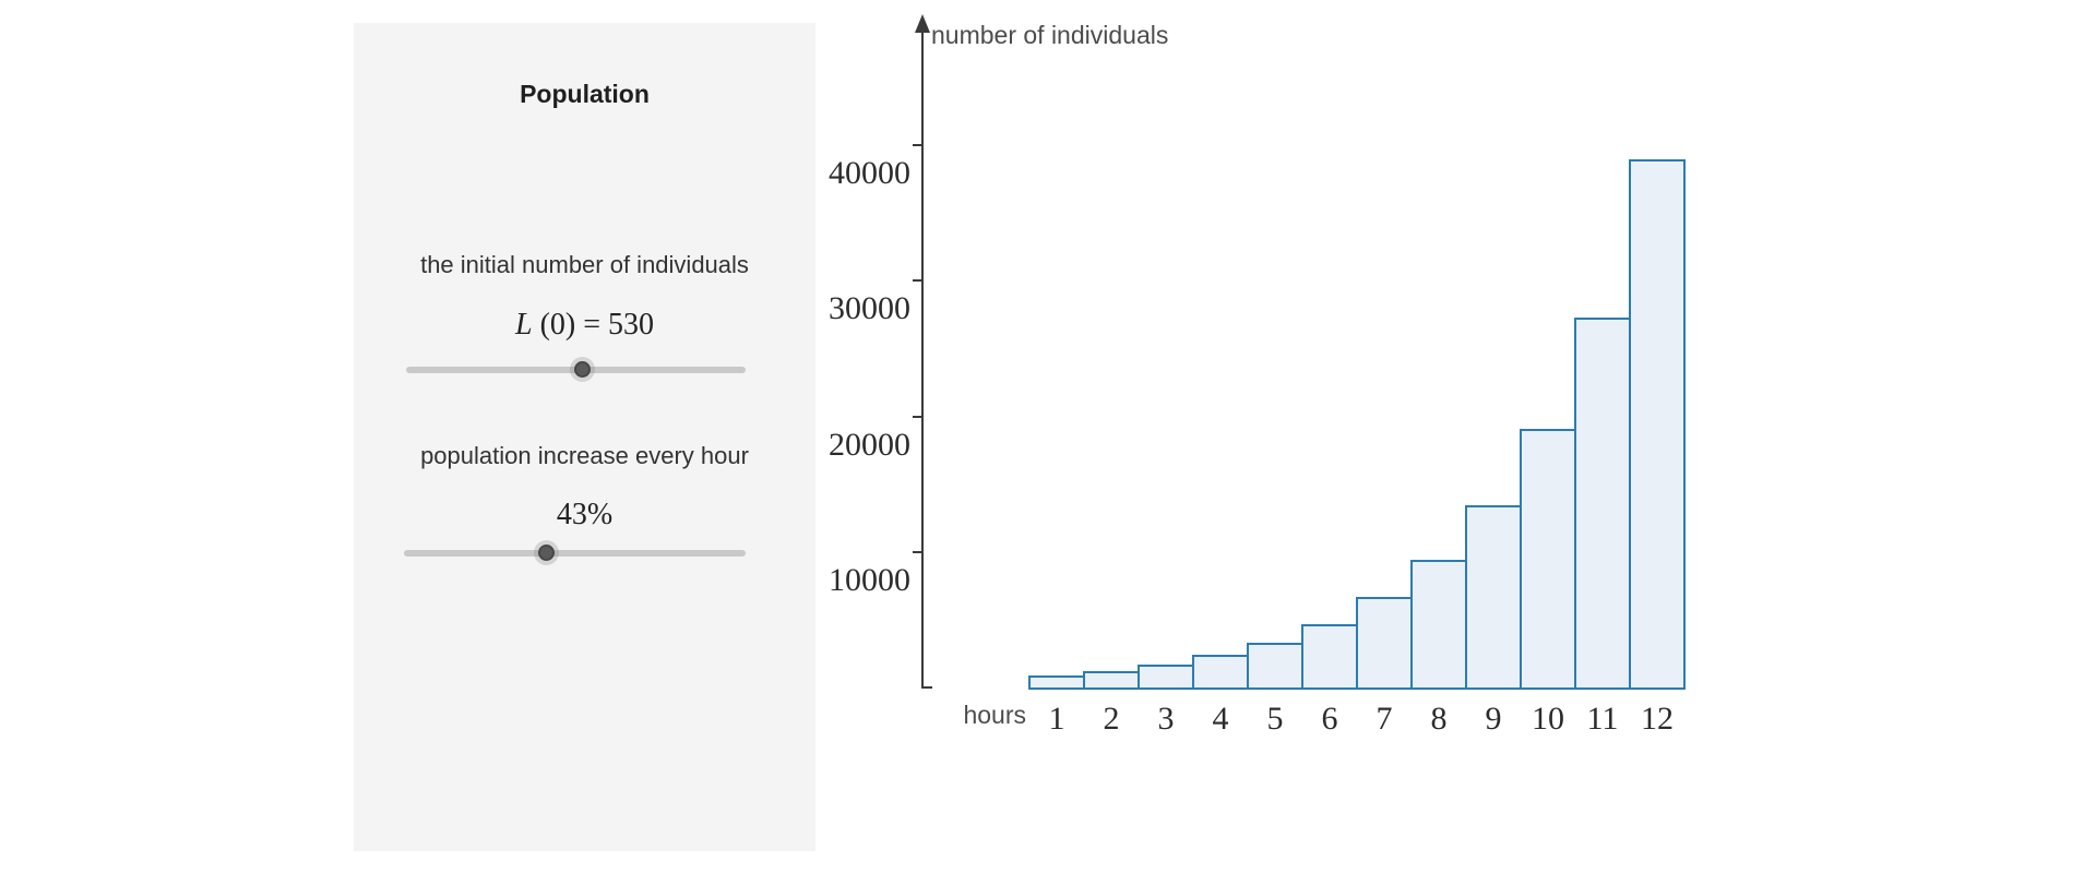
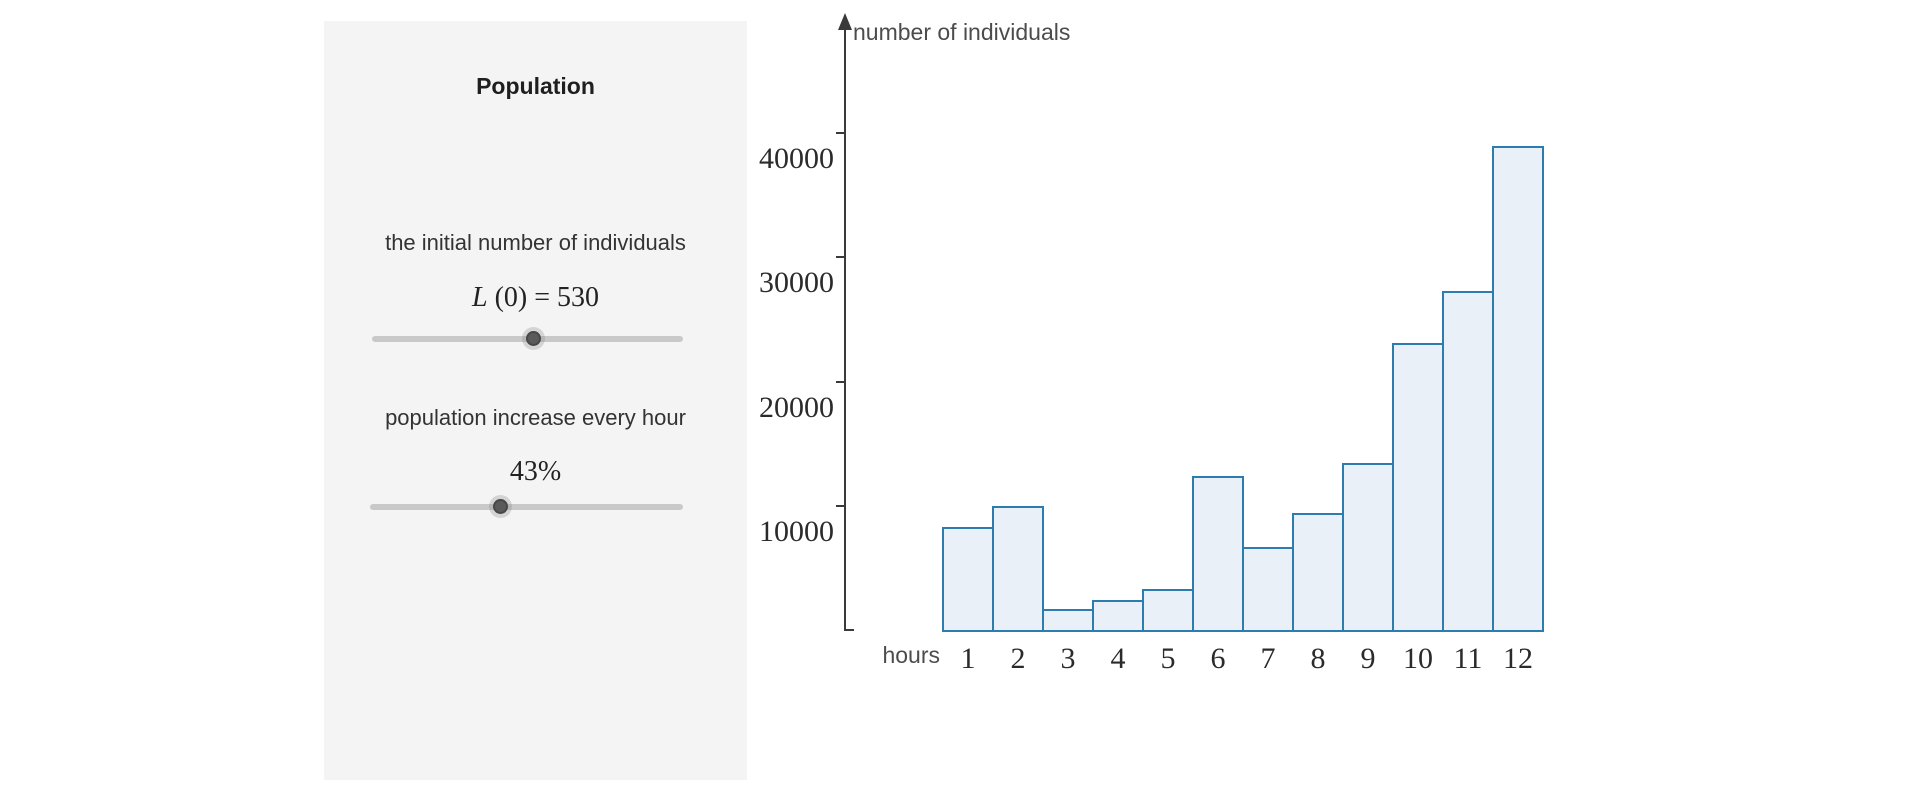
1: 800 -> 8100
2: 1100 -> 9800
6: 4500 -> 12200
10: 19000 -> 22900
